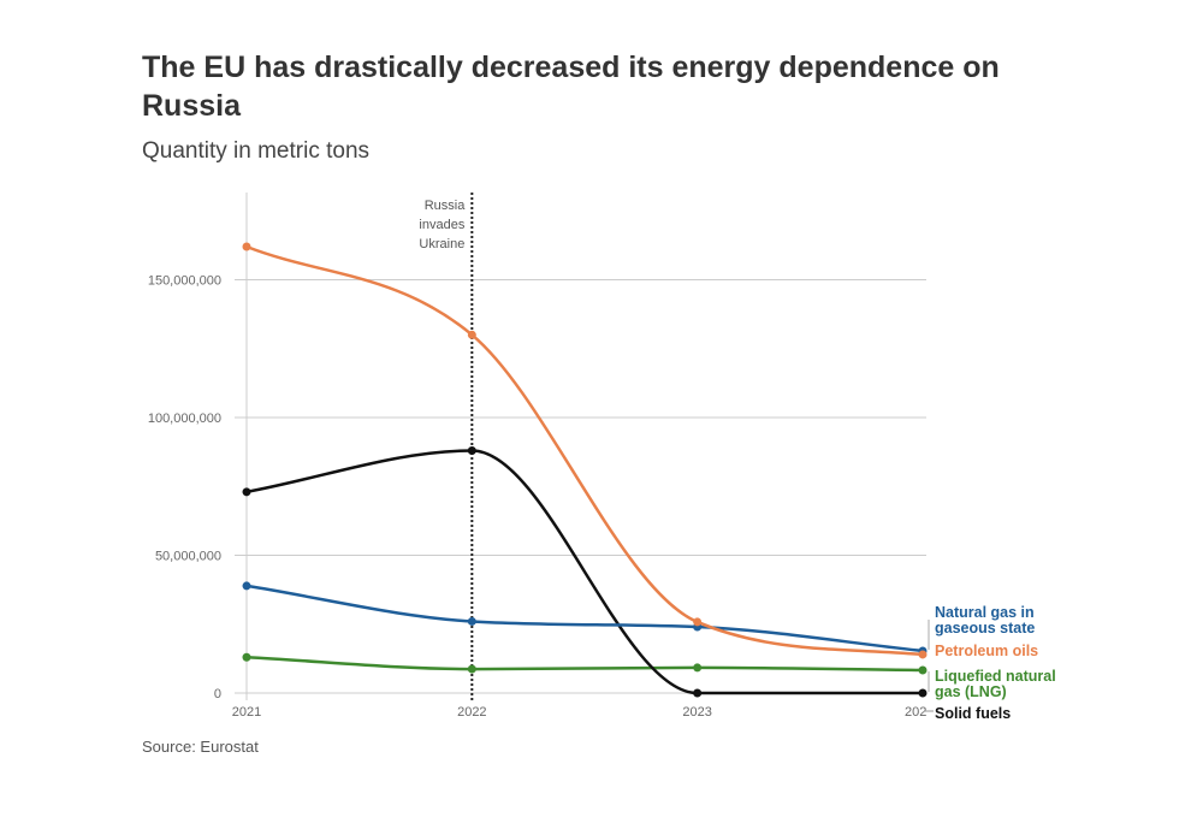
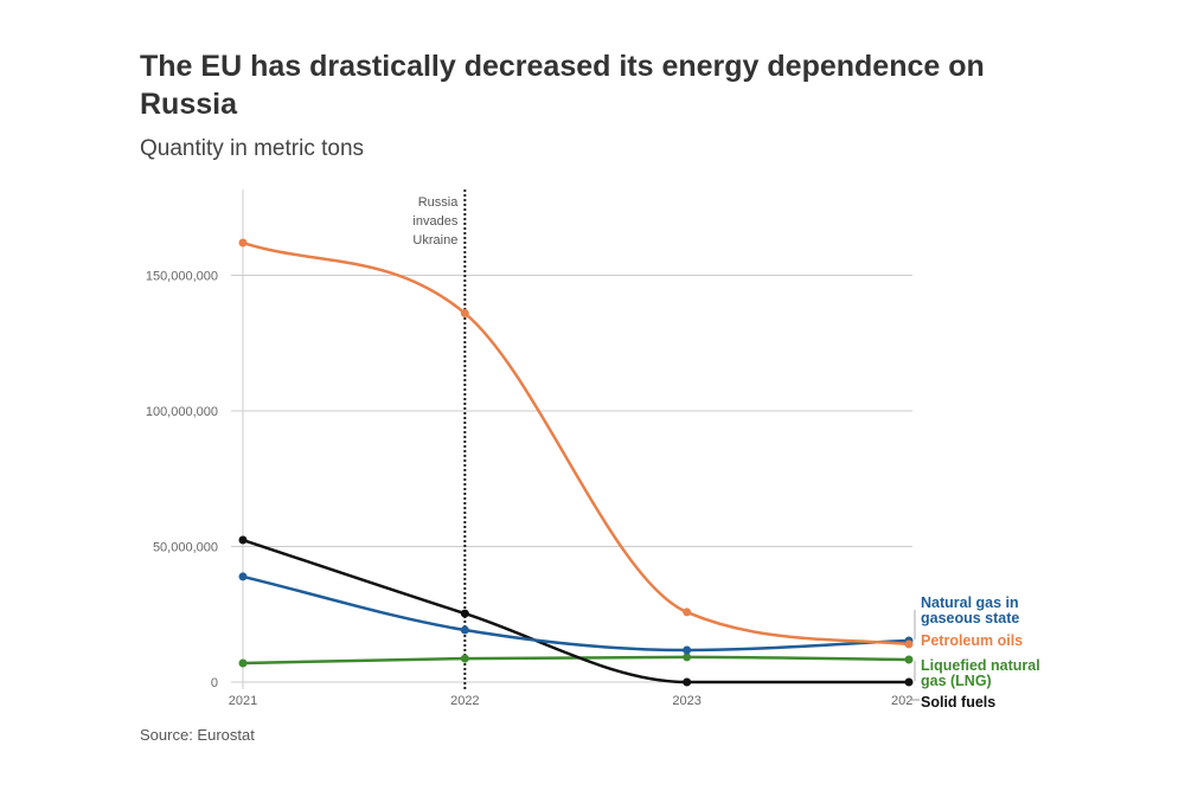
Liquefied natural gas (LNG)/2021: 13000000 -> 7000000
Solid fuels/2021: 73000000 -> 52000000
Petroleum oils/2022: 130000000 -> 136000000
Natural gas in gaseous state/2022: 26000000 -> 19000000
Solid fuels/2022: 88000000 -> 25000000
Natural gas in gaseous state/2023: 24000000 -> 12000000
